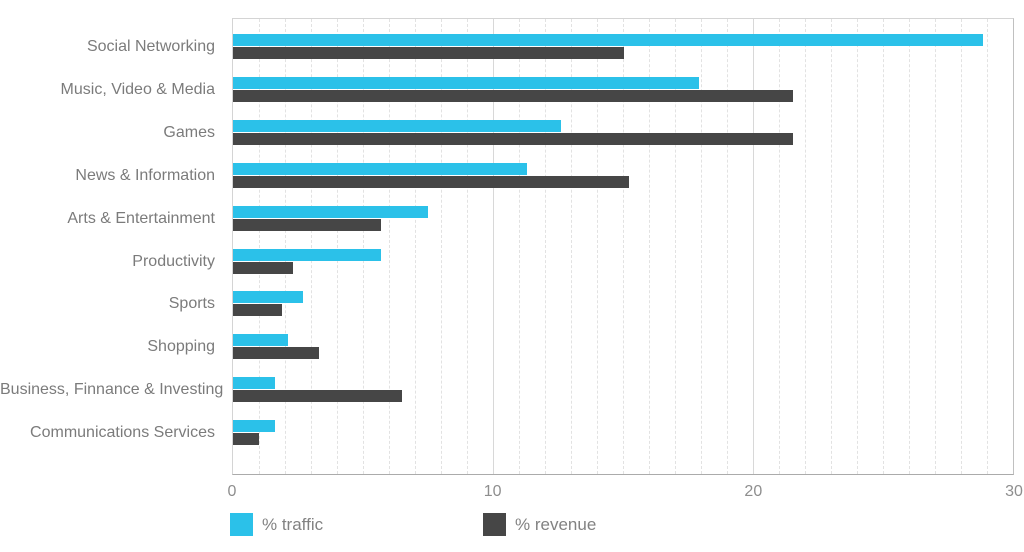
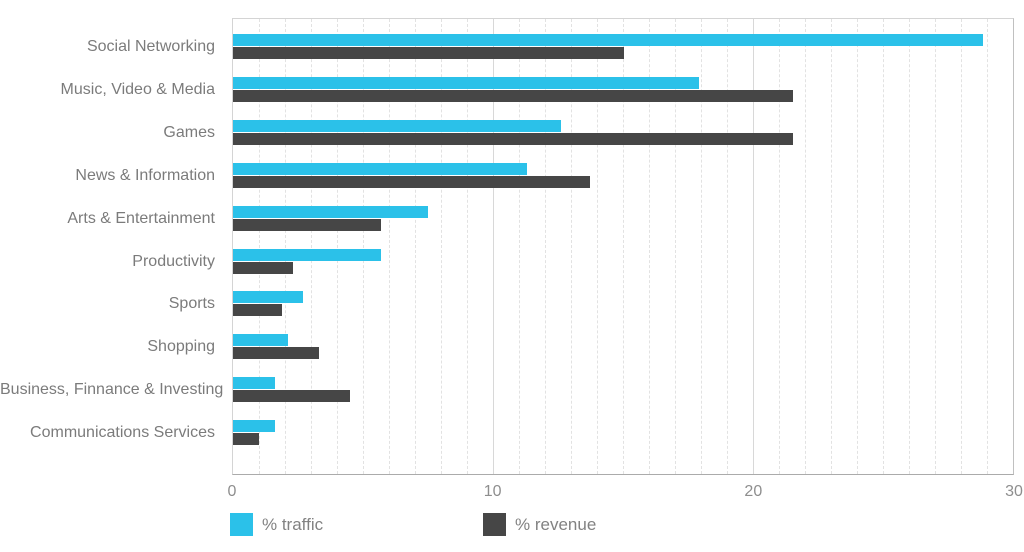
% revenue/News & Information: 15.2 -> 13.7
% revenue/Business, Finnance & Investing: 6.5 -> 4.5
